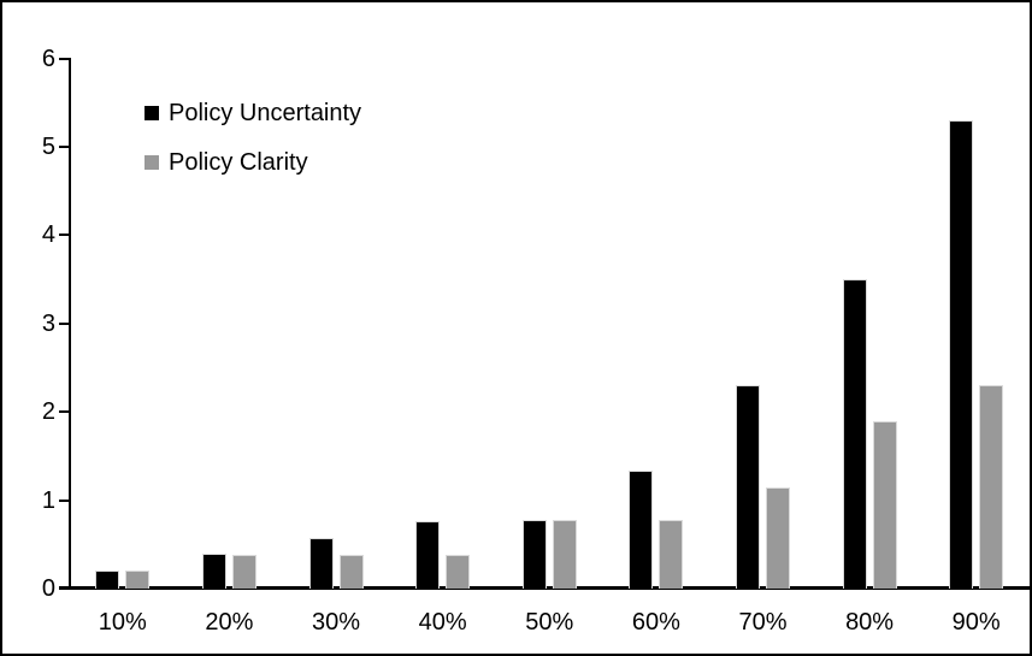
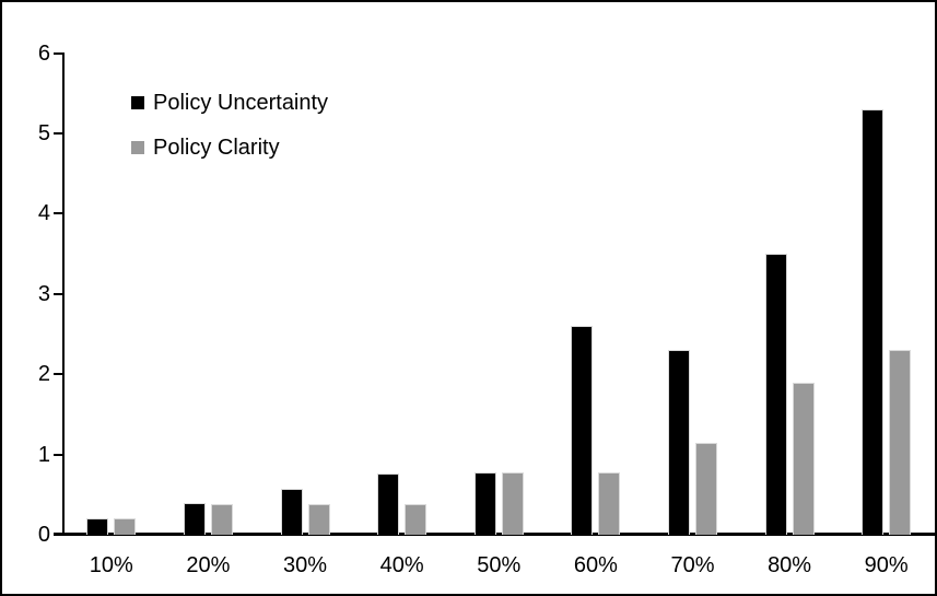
Policy Uncertainty/60%: 1.3 -> 2.6
